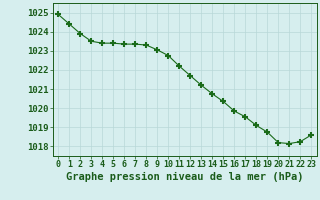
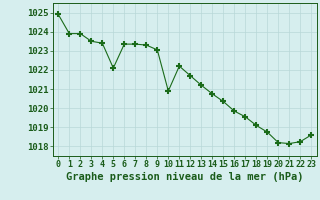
1: 1024.4 -> 1023.9
5: 1023.4 -> 1022.1
10: 1022.8 -> 1020.9
